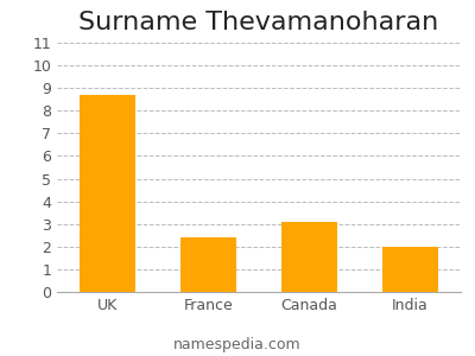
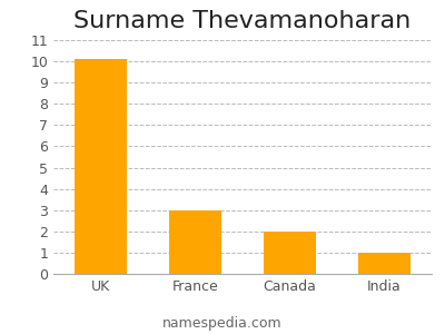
UK: 8.7 -> 10.1
France: 2.4 -> 3.0
Canada: 3.1 -> 2.0
India: 2.0 -> 1.0
